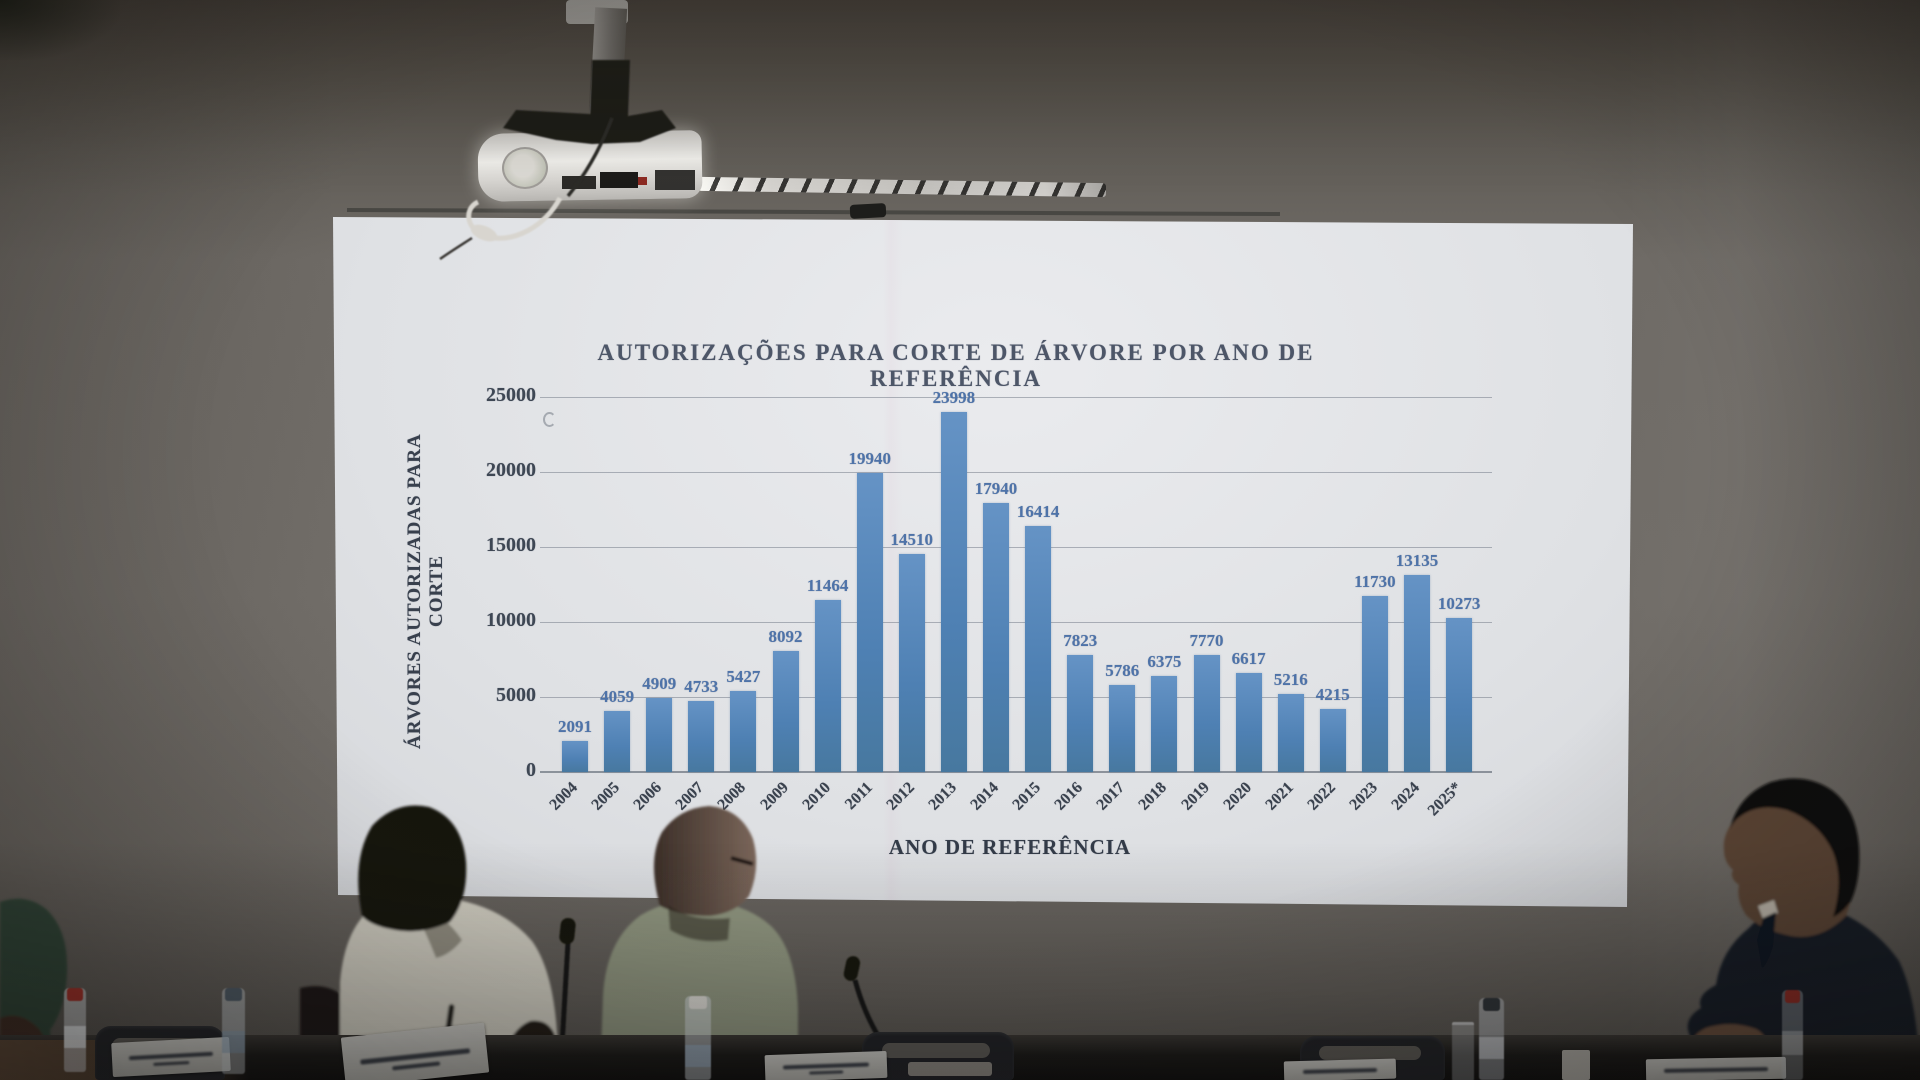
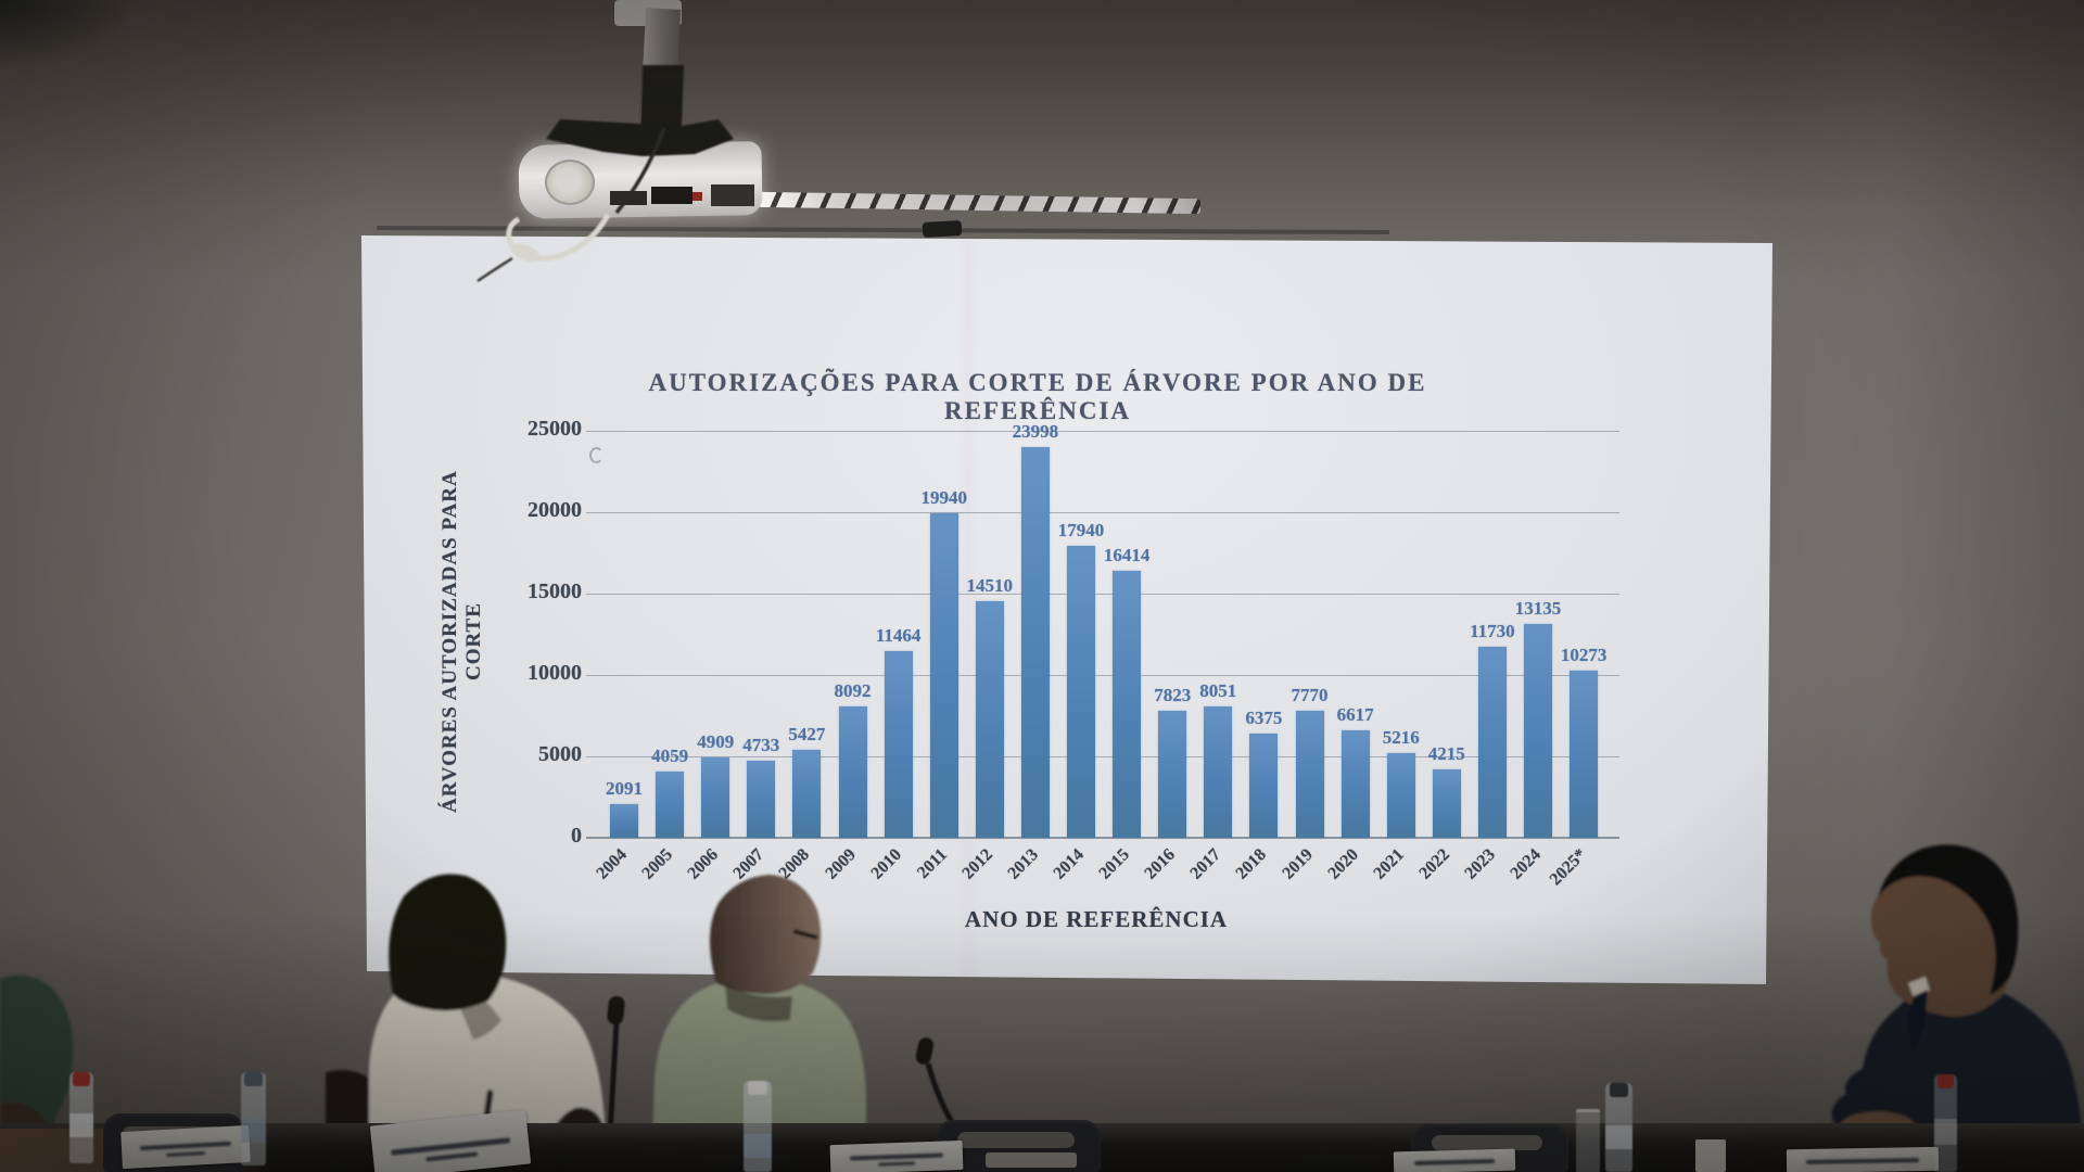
2017: 5786 -> 8051
